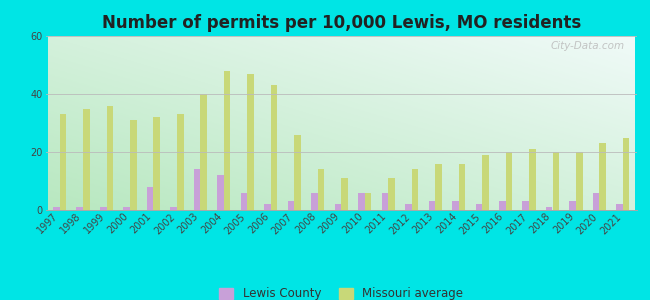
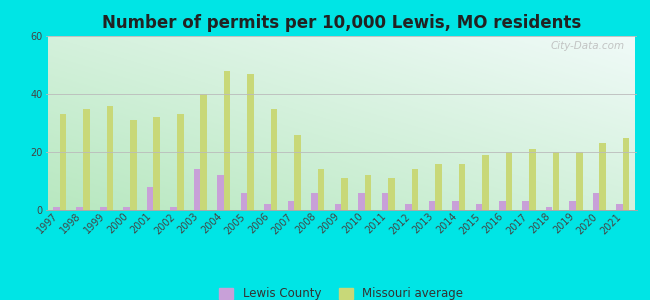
Missouri average/2006: 43 -> 35
Missouri average/2010: 6 -> 12
